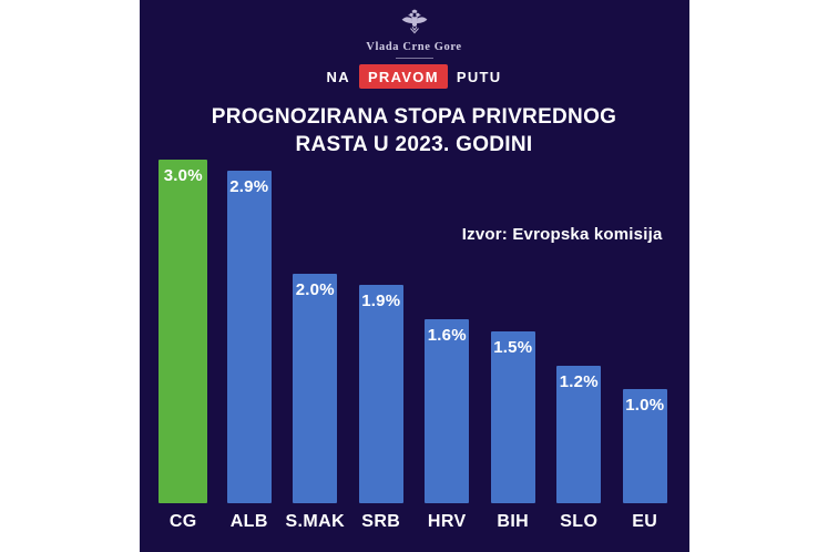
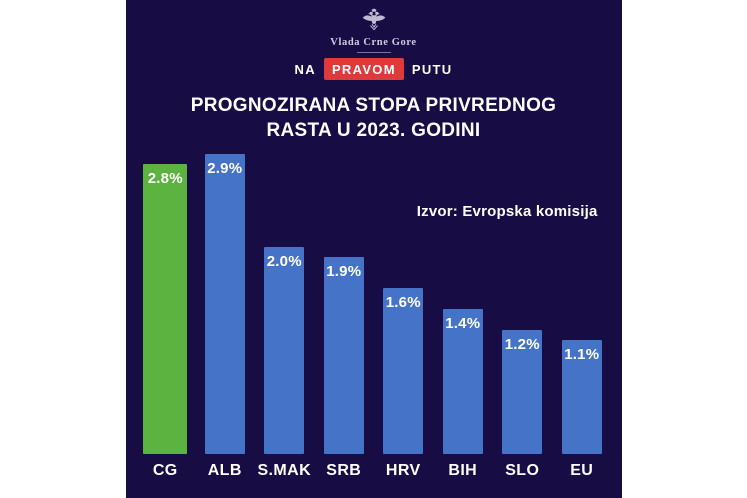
CG: 3.0% -> 2.8%
BIH: 1.5% -> 1.4%
EU: 1.0% -> 1.1%
